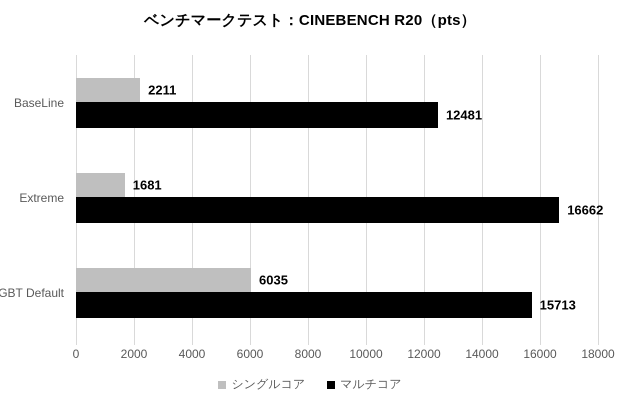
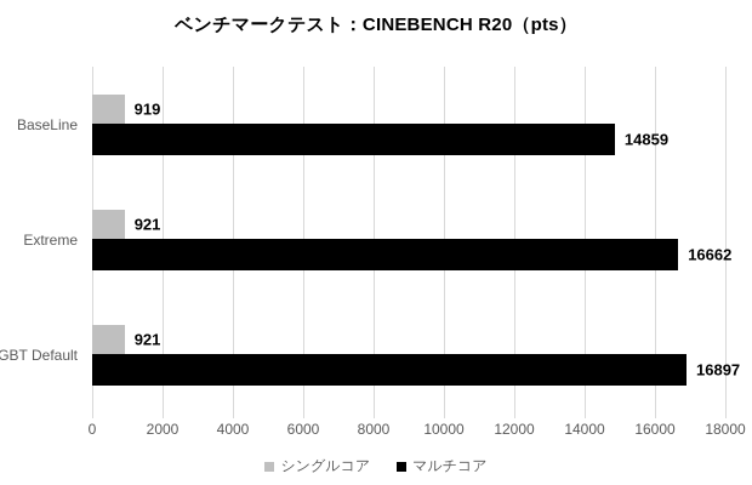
シングルコア/BaseLine: 2211 -> 919
マルチコア/BaseLine: 12481 -> 14859
シングルコア/Extreme: 1681 -> 921
シングルコア/GBT Default: 6035 -> 921
マルチコア/GBT Default: 15713 -> 16897
